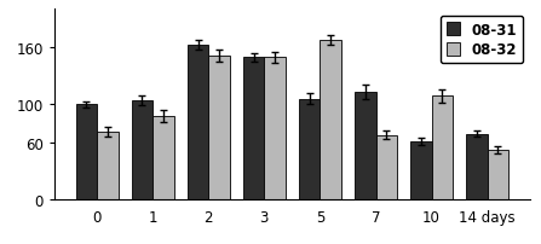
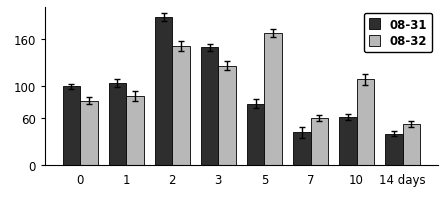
08-32/0: 71 -> 82
08-31/2: 162 -> 188
08-32/3: 149 -> 126
08-31/5: 106 -> 78
08-31/7: 113 -> 42
08-32/7: 68 -> 60
08-31/14 days: 69 -> 40
